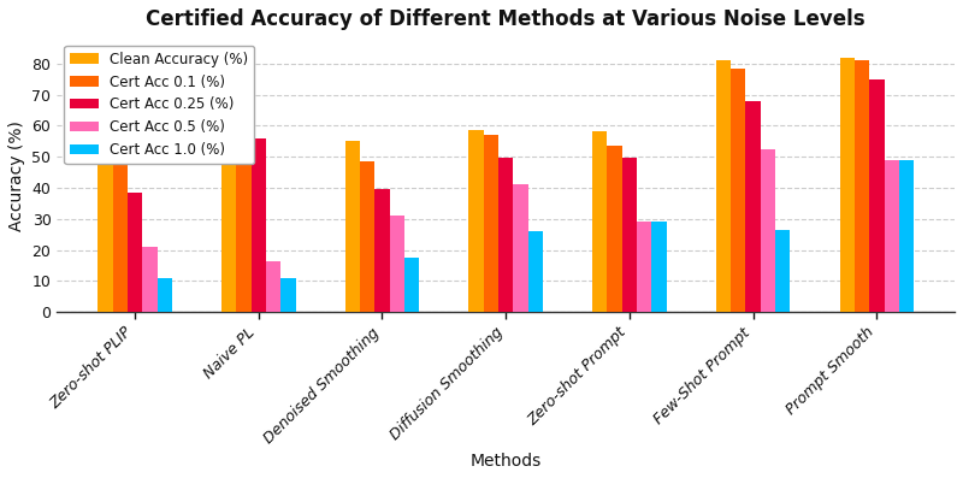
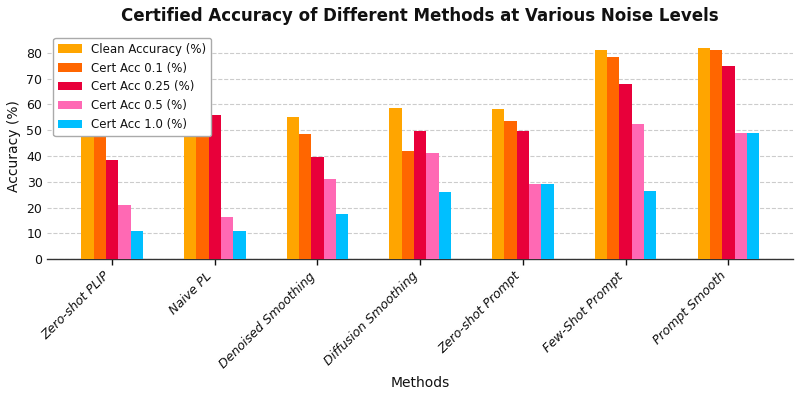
Cert Acc 0.1 (%)/Diffusion Smoothing: 57.0 -> 42.0
